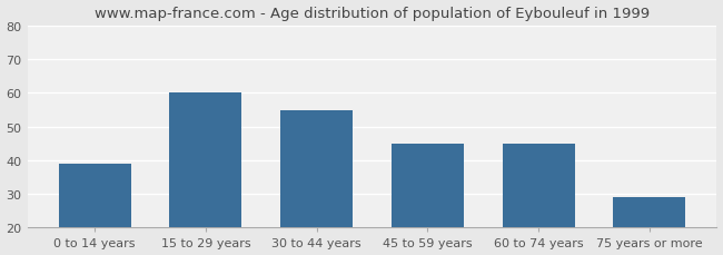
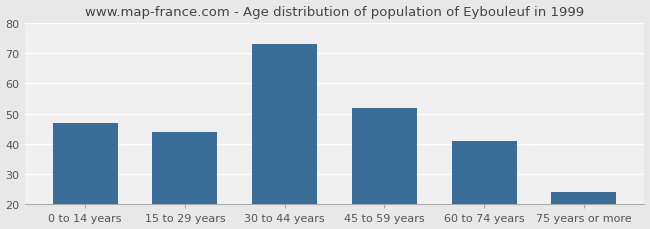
0 to 14 years: 39 -> 47
15 to 29 years: 60 -> 44
30 to 44 years: 55 -> 73
45 to 59 years: 45 -> 52
60 to 74 years: 45 -> 41
75 years or more: 29 -> 24
